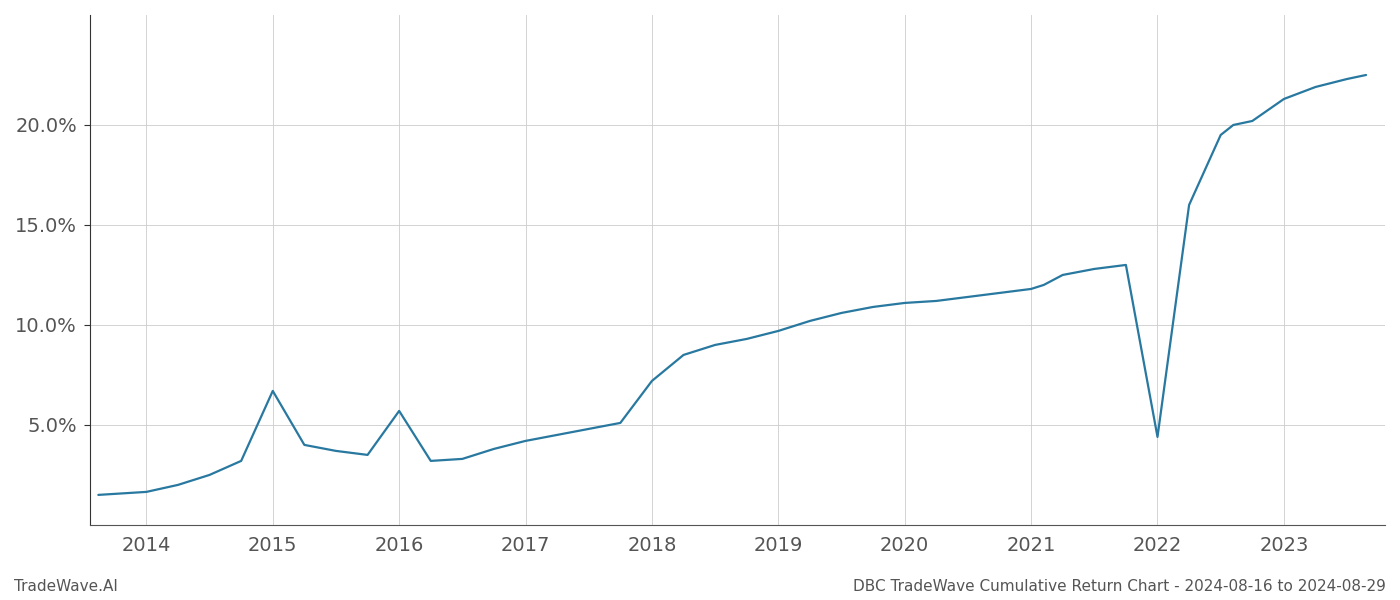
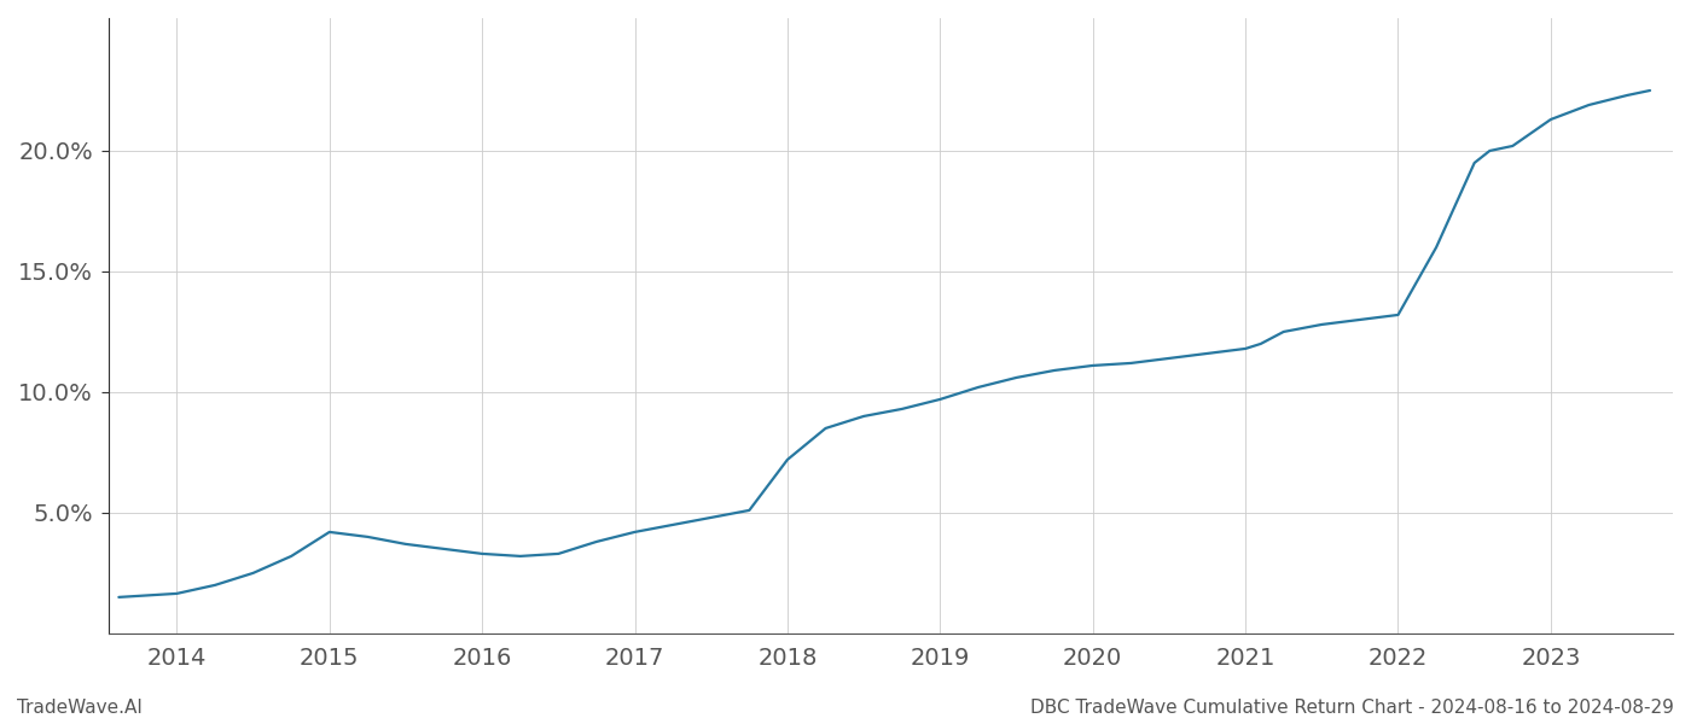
2015: 6.7% -> 4.2%
2016: 5.7% -> 3.3%
2022: 4.4% -> 13.2%
